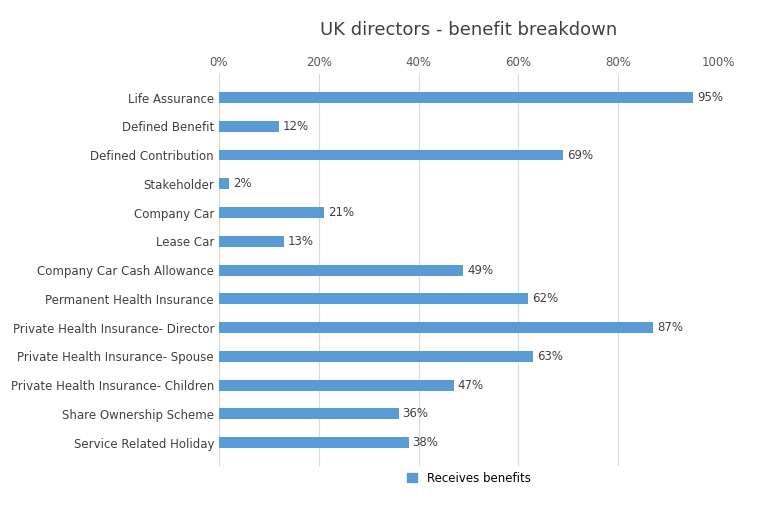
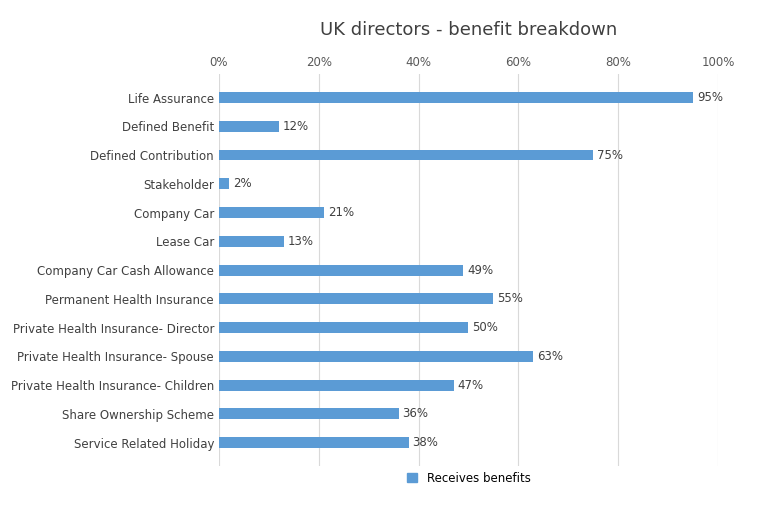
Defined Contribution: 69% -> 75%
Permanent Health Insurance: 62% -> 55%
Private Health Insurance- Director: 87% -> 50%
